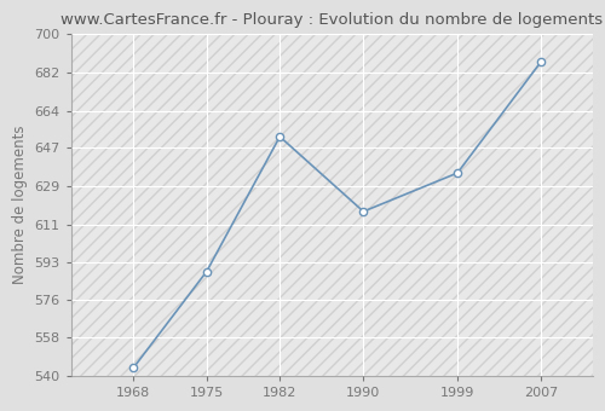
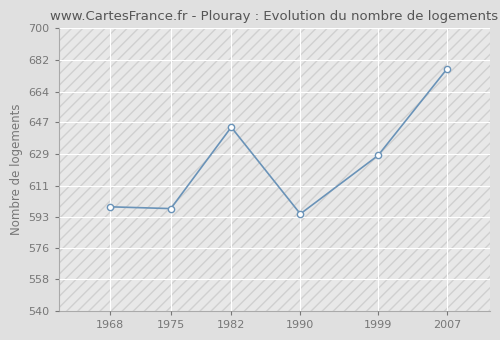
1968: 544 -> 599
1975: 589 -> 598
1982: 652 -> 644
1990: 617 -> 595
1999: 635 -> 628
2007: 687 -> 677
